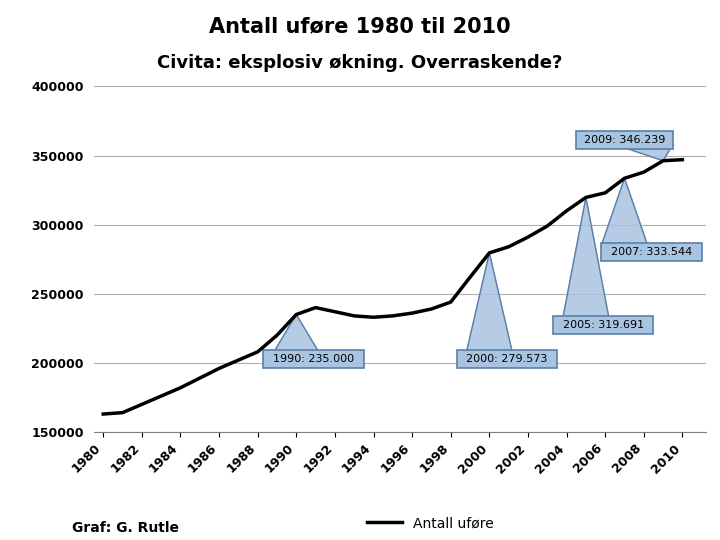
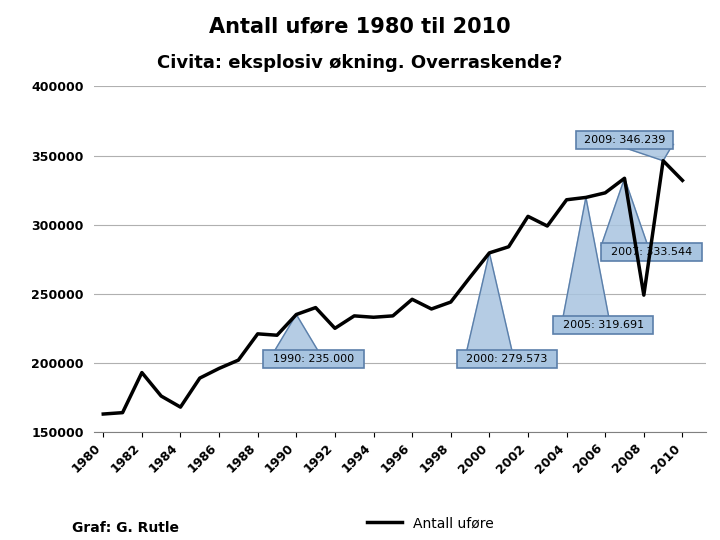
1982: 170000 -> 193000
1984: 182000 -> 168000
1988: 208000 -> 221000
1992: 237000 -> 225000
1996: 236000 -> 246000
2002: 291000 -> 306000
2004: 310000 -> 318000
2008: 338000 -> 249000
2010: 347000 -> 332000
